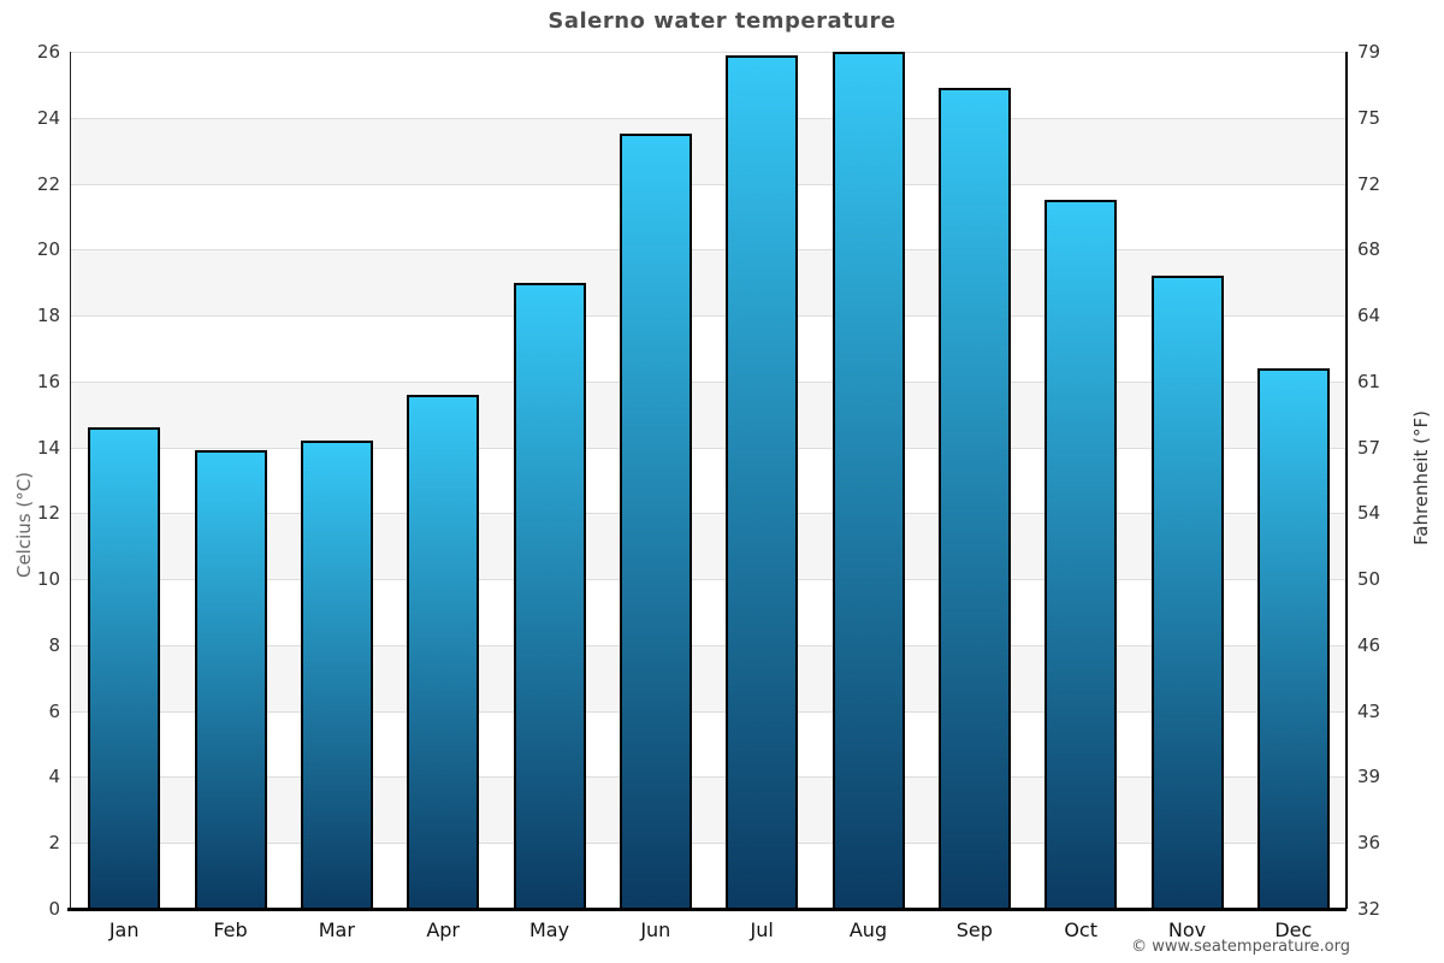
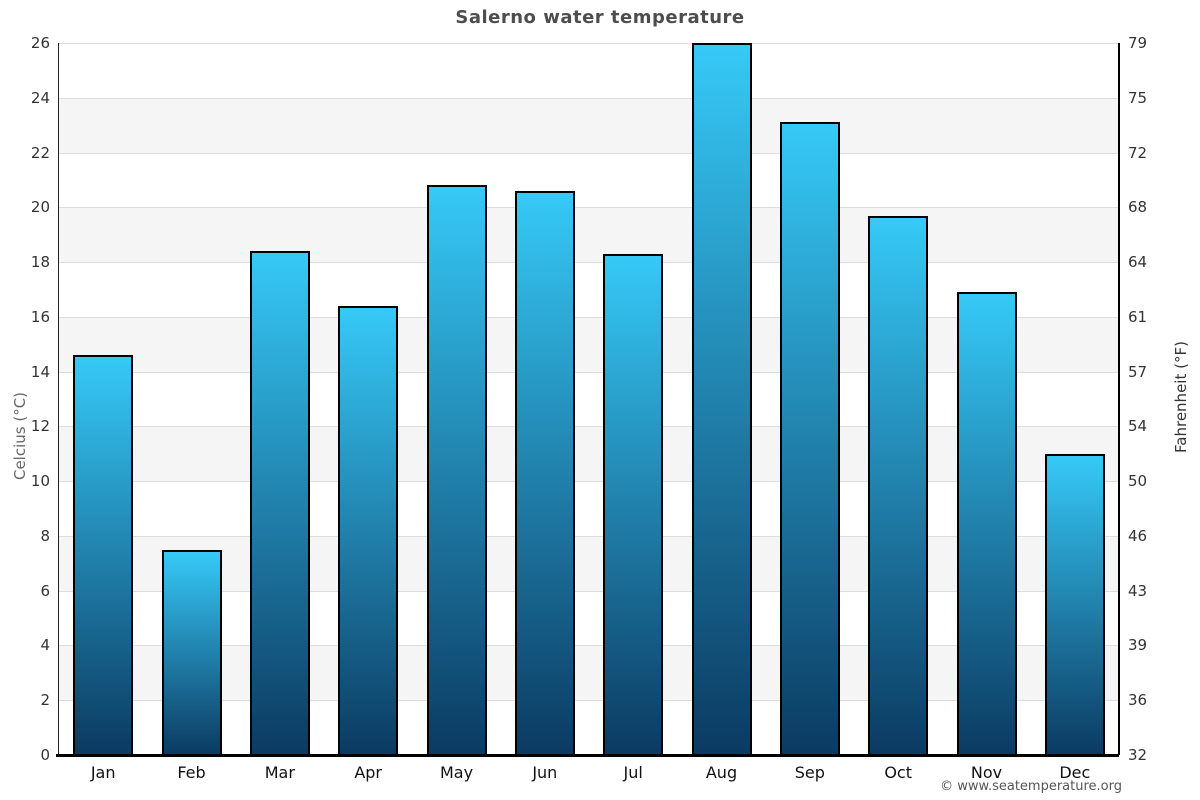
Feb: 13.9 -> 7.5
Mar: 14.2 -> 18.4
Apr: 15.6 -> 16.4
May: 19.0 -> 20.8
Jun: 23.5 -> 20.6
Jul: 25.9 -> 18.3
Sep: 24.9 -> 23.1
Oct: 21.5 -> 19.7
Nov: 19.2 -> 16.9
Dec: 16.4 -> 11.0
